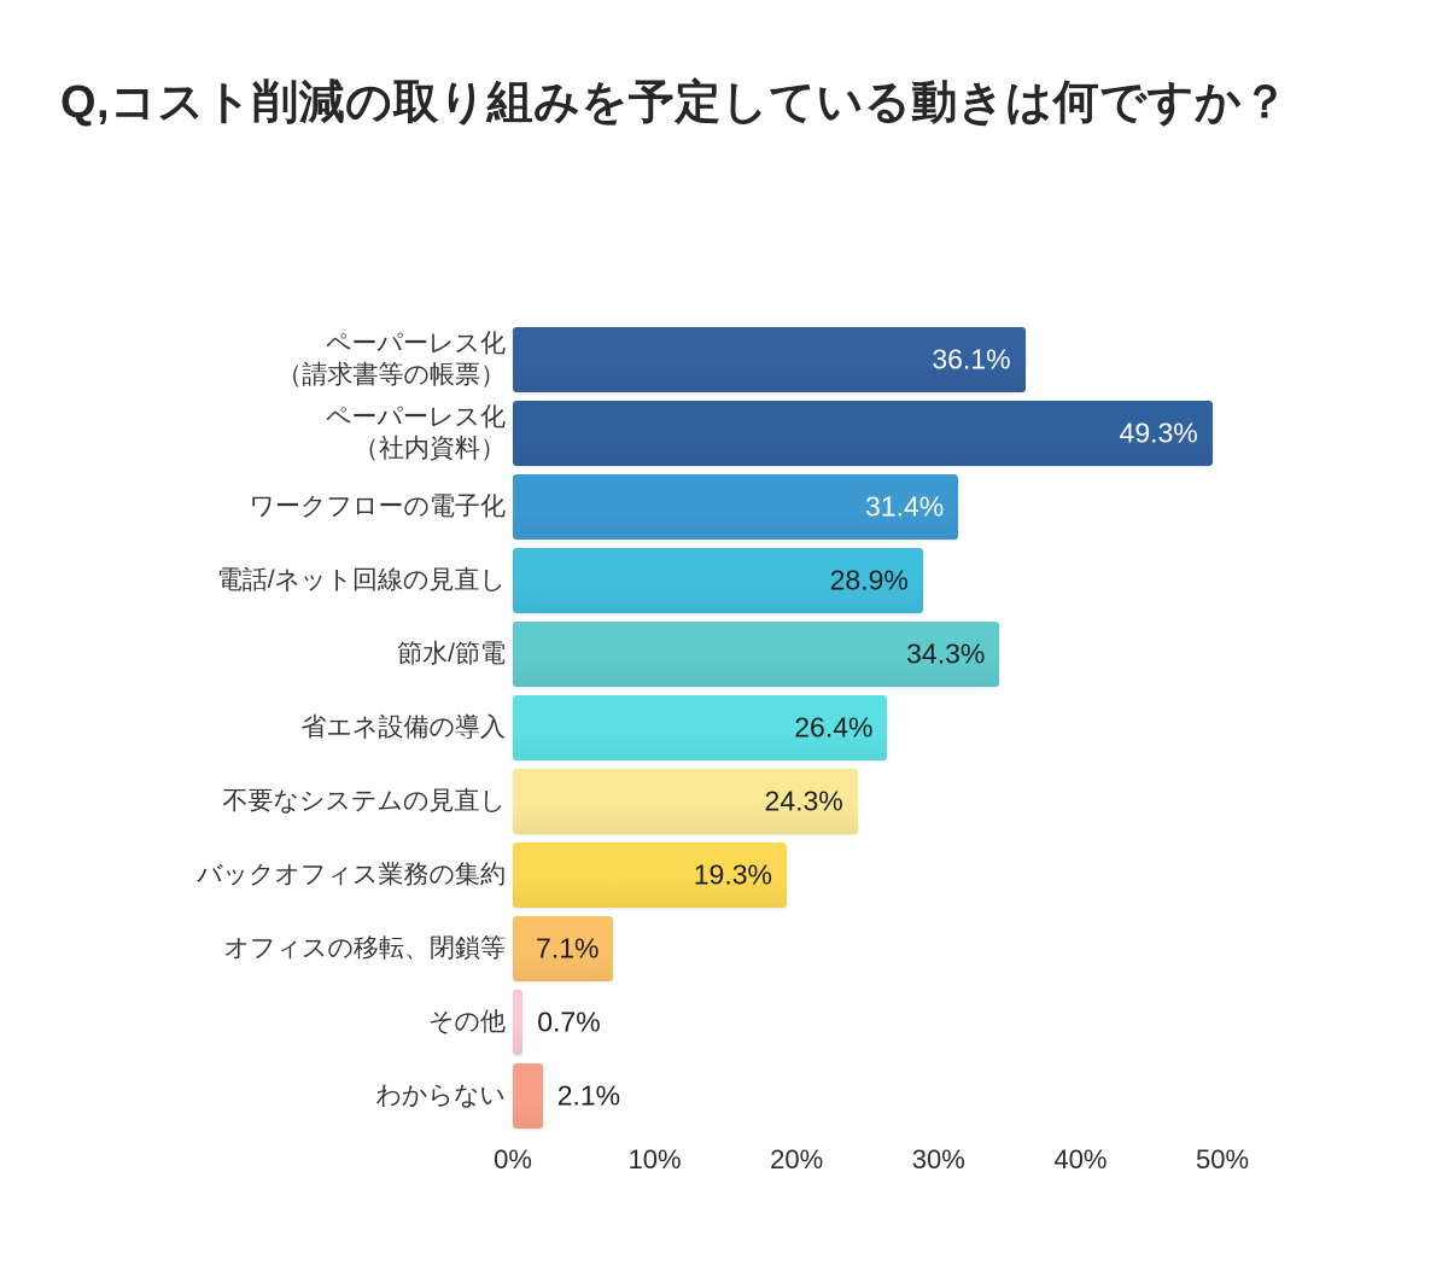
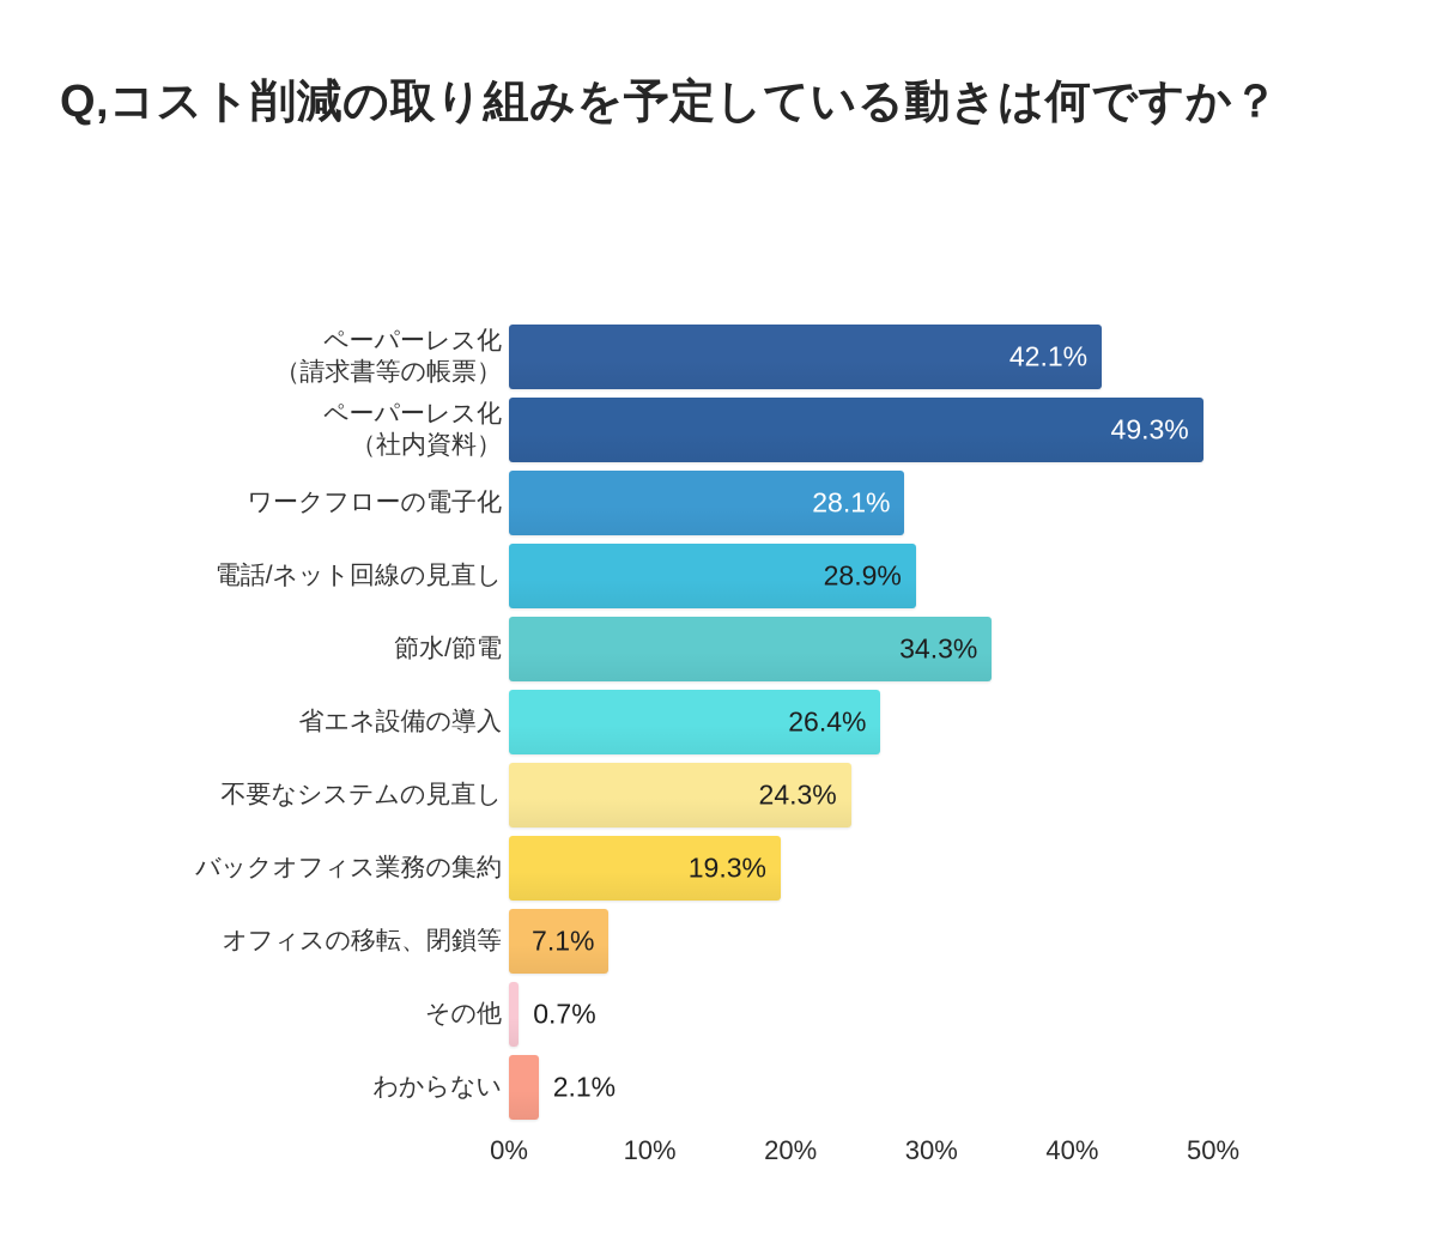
ペーパーレス化 （請求書等の帳票）: 36.1% -> 42.1%
ワークフローの電子化: 31.4% -> 28.1%
